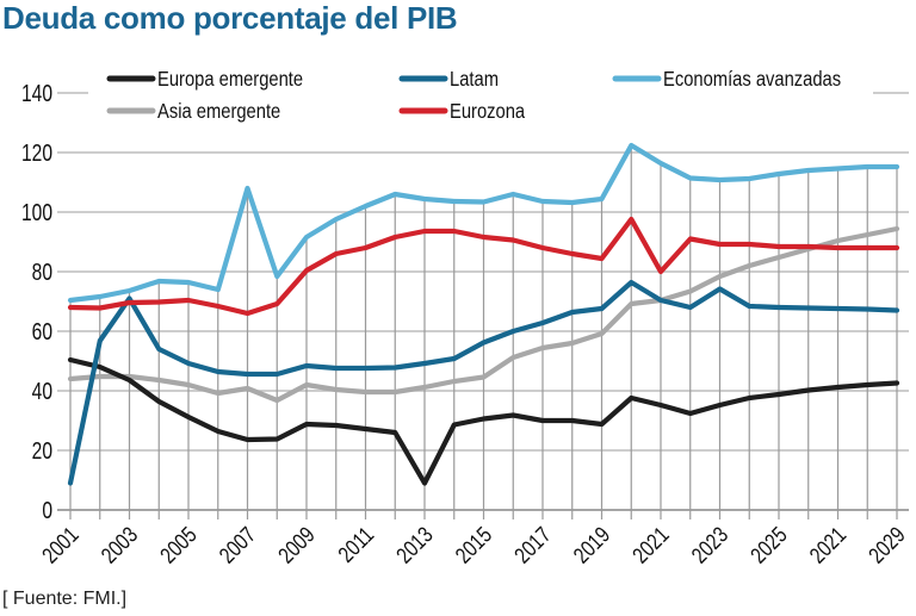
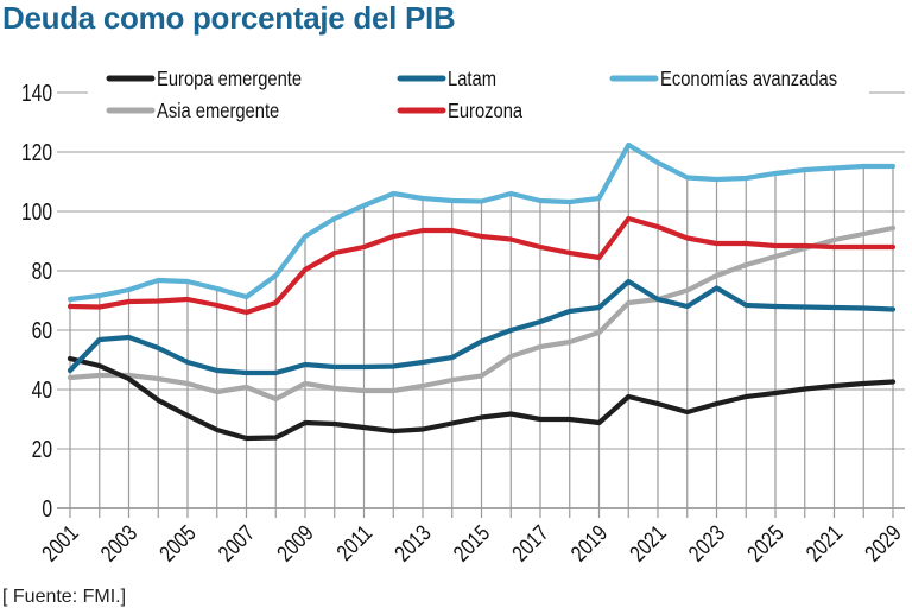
Latam/2001: 9 -> 46
Latam/2003: 71 -> 58
Economías avanzadas/2007: 108 -> 71
Europa emergente/2013: 9 -> 27
Eurozona/2021: 80 -> 95
